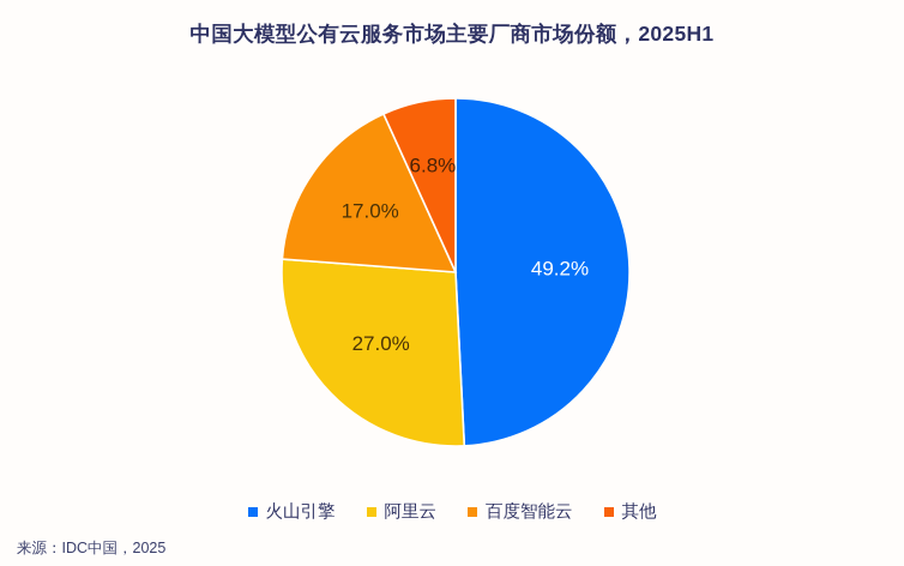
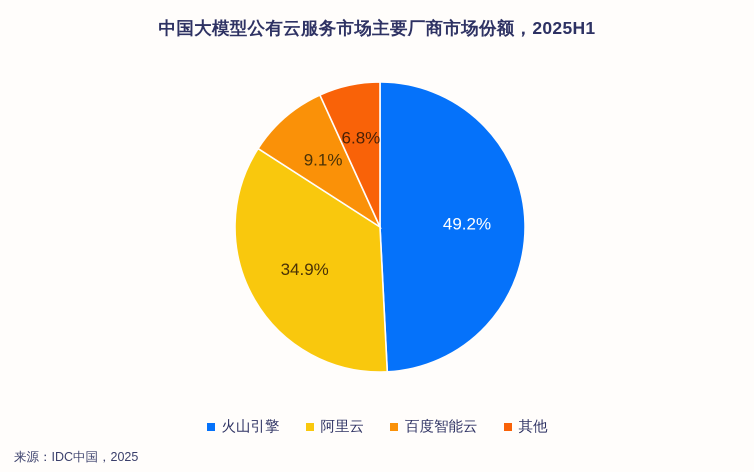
阿里云: 27.0% -> 34.9%
百度智能云: 17.0% -> 9.1%
